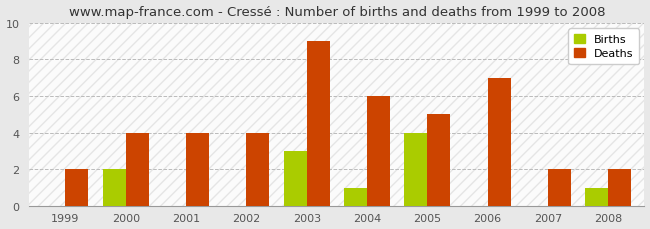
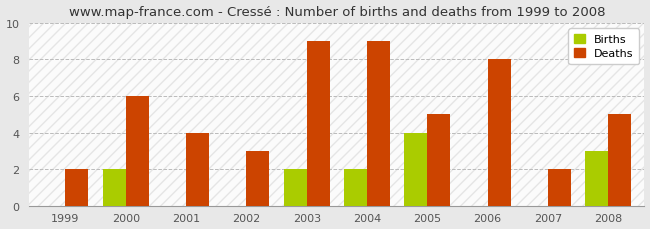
Deaths/2000: 4 -> 6
Deaths/2002: 4 -> 3
Births/2003: 3 -> 2
Births/2004: 1 -> 2
Deaths/2004: 6 -> 9
Deaths/2006: 7 -> 8
Births/2008: 1 -> 3
Deaths/2008: 2 -> 5
